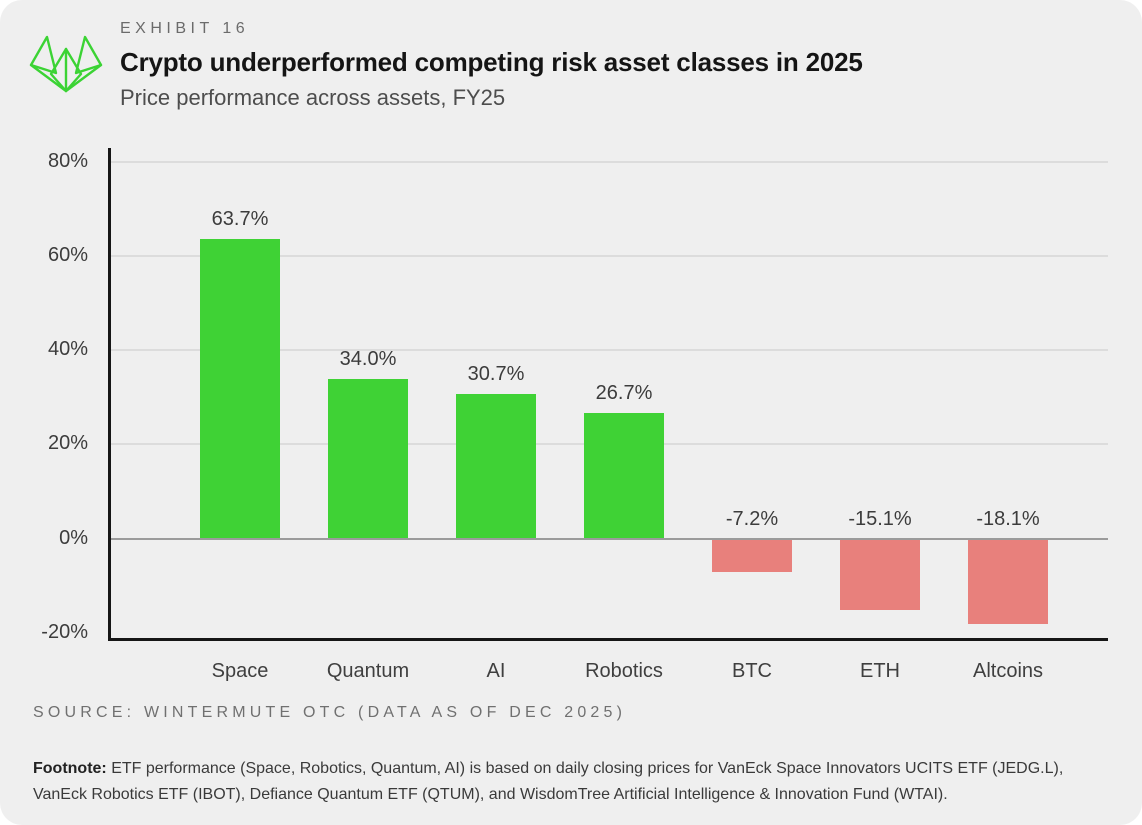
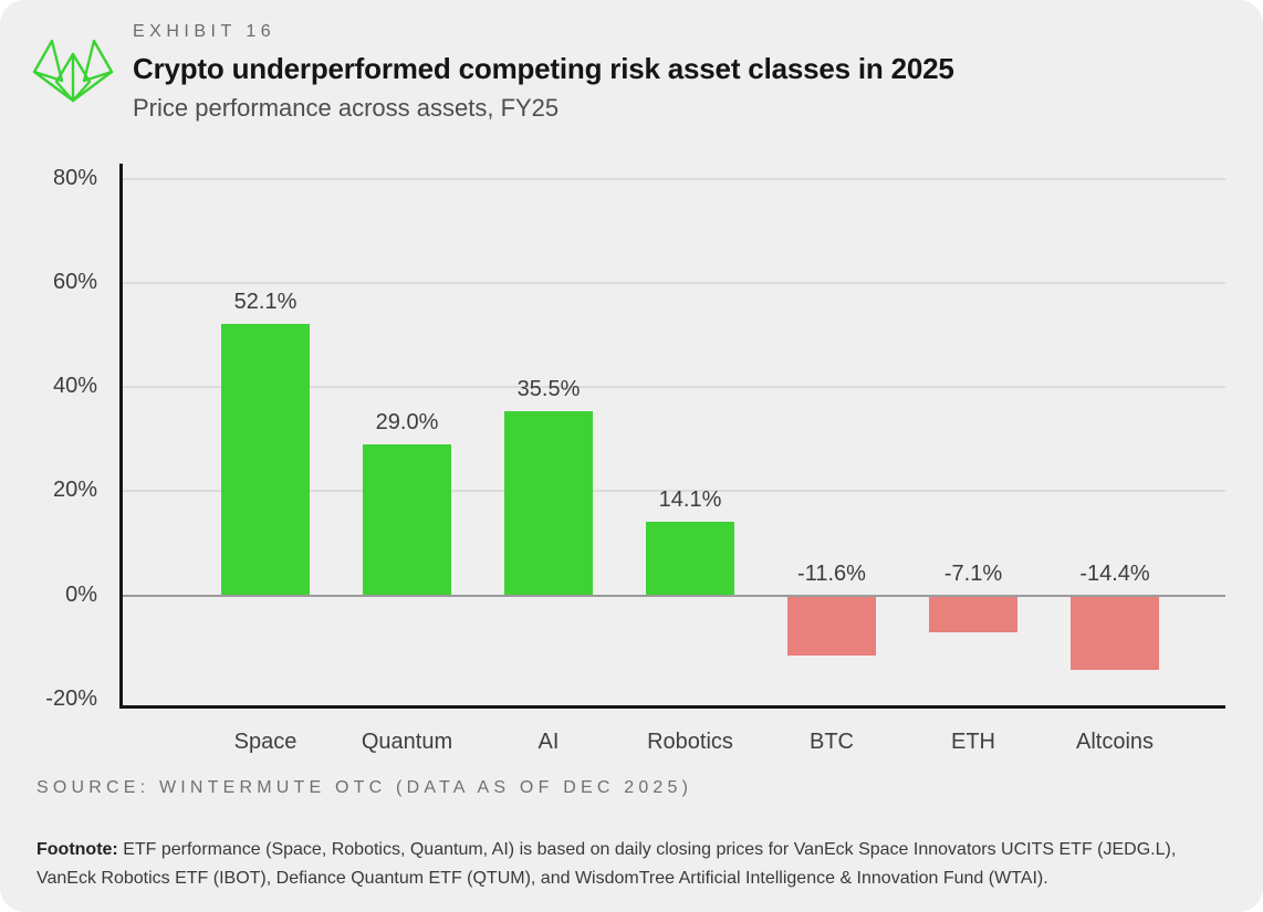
Space: 63.7% -> 52.1%
Quantum: 34.0% -> 29.0%
AI: 30.7% -> 35.5%
Robotics: 26.7% -> 14.1%
BTC: -7.2% -> -11.6%
ETH: -15.1% -> -7.1%
Altcoins: -18.1% -> -14.4%
